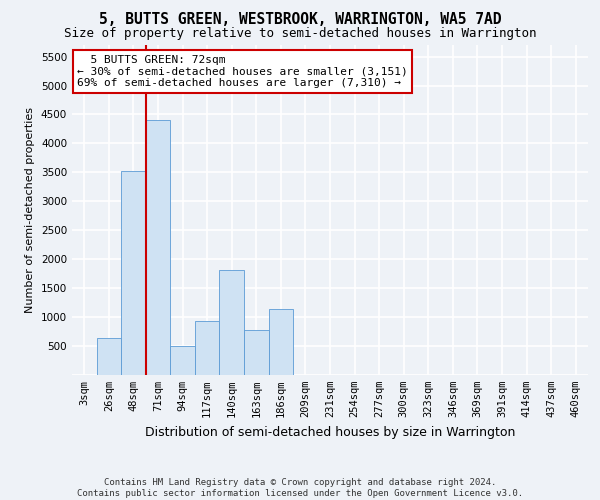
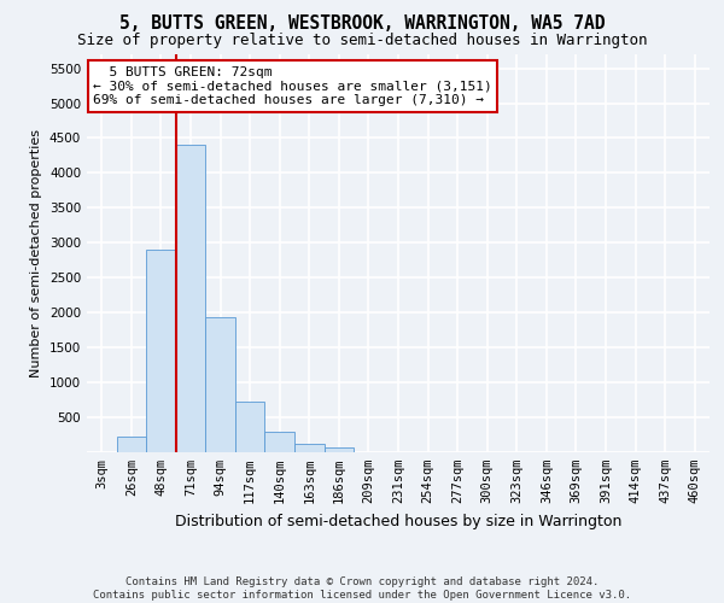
26sqm: 640 -> 230
48sqm: 3520 -> 2900
94sqm: 500 -> 1930
117sqm: 940 -> 730
140sqm: 1820 -> 290
163sqm: 780 -> 120
186sqm: 1140 -> 80
